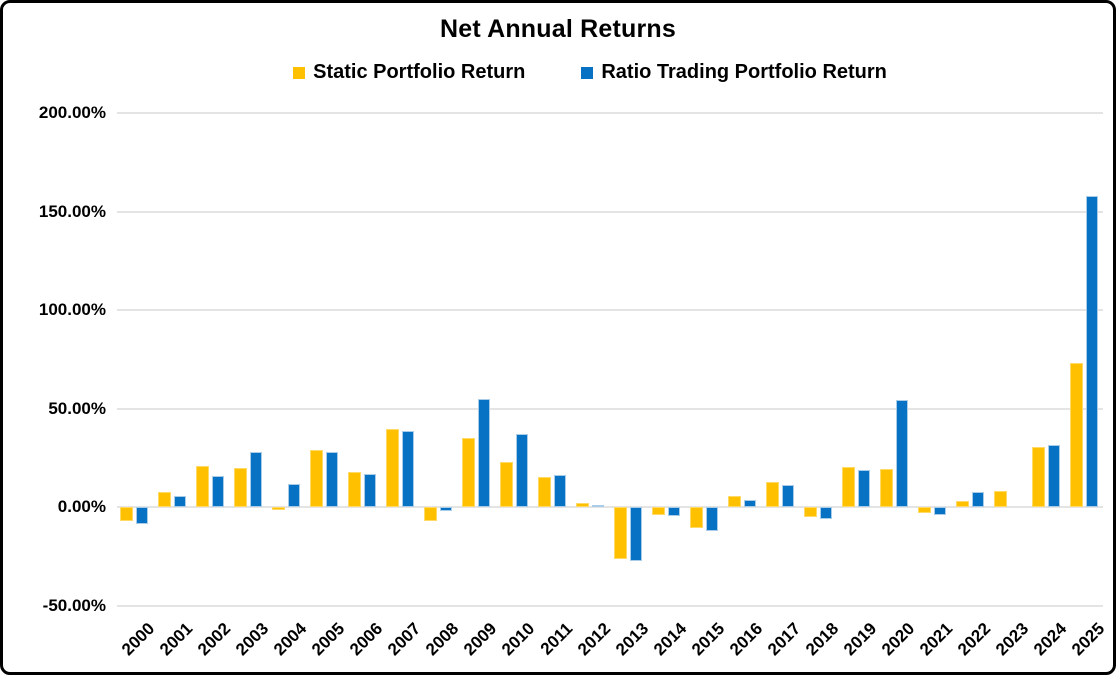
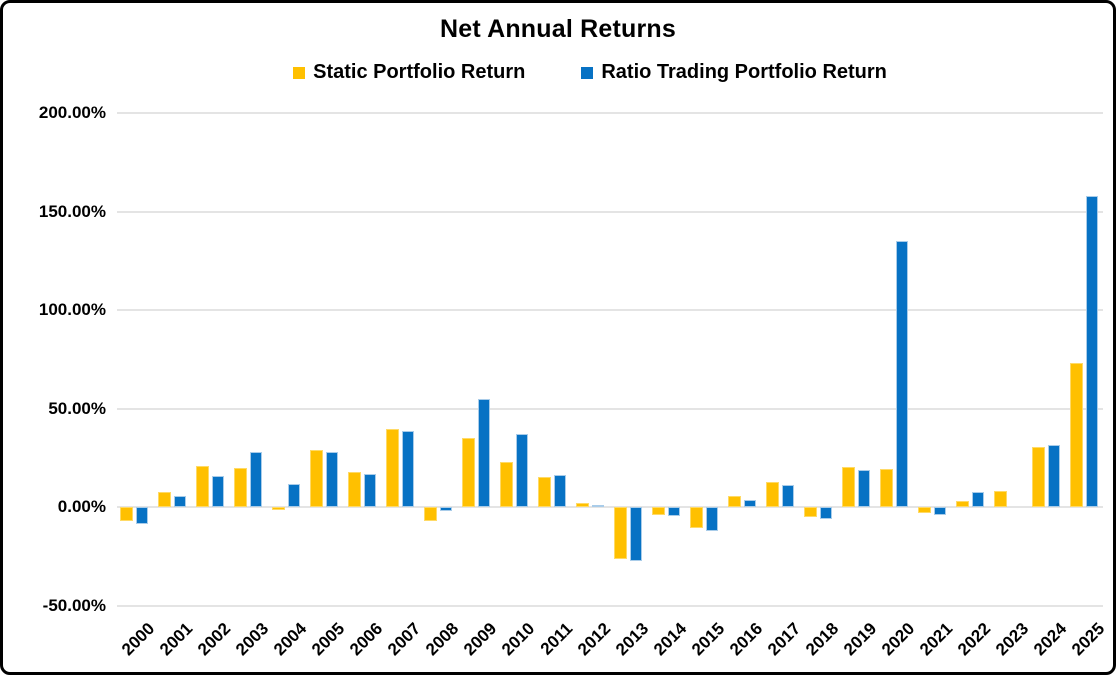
Ratio Trading Portfolio Return/2020: 54% -> 135%
